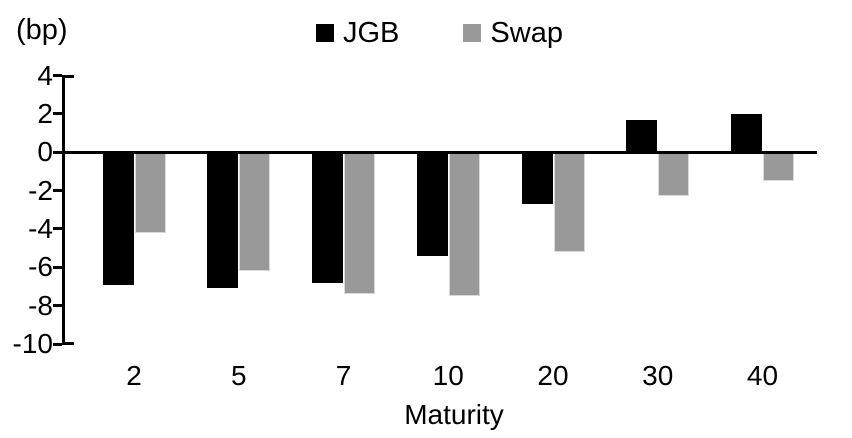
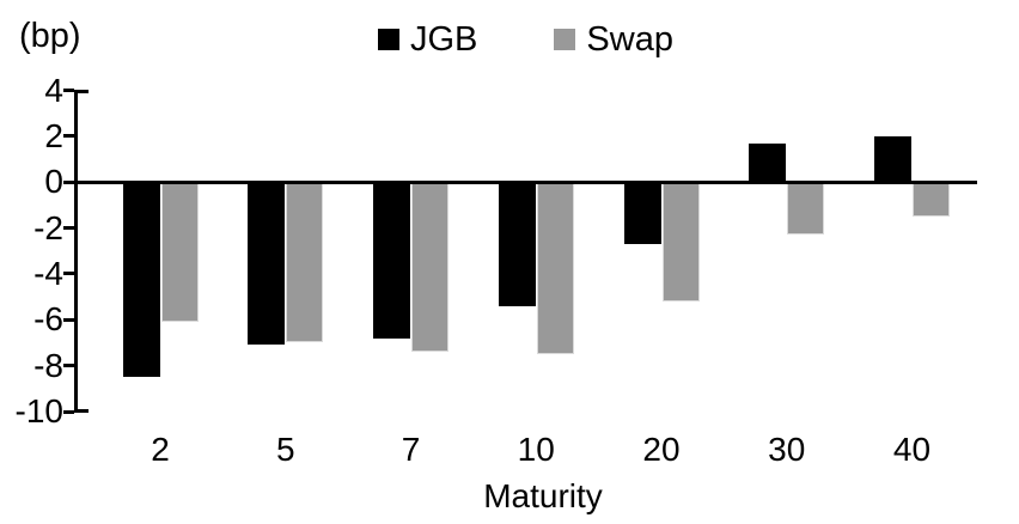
JGB/2: -6.9 -> -8.5
Swap/2: -4.2 -> -6.1
Swap/5: -6.2 -> -7.0
